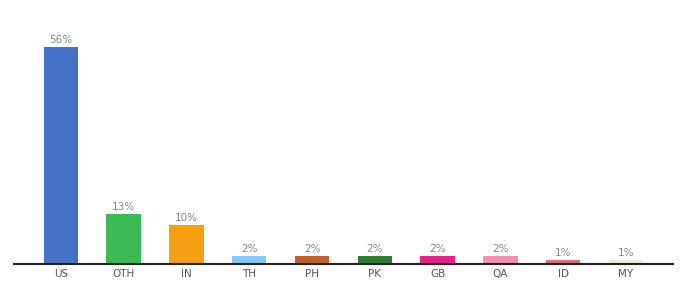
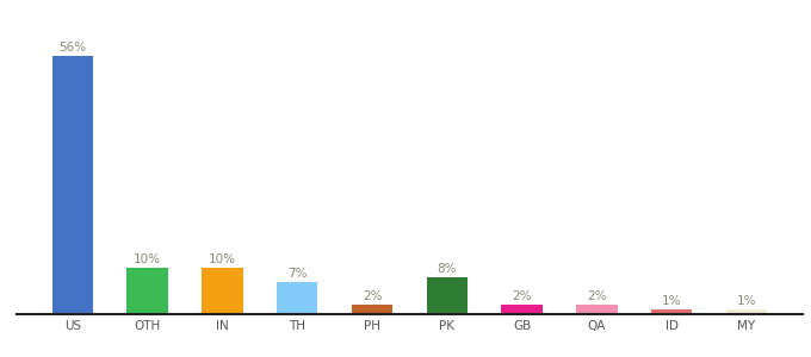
OTH: 13% -> 10%
TH: 2% -> 7%
PK: 2% -> 8%
